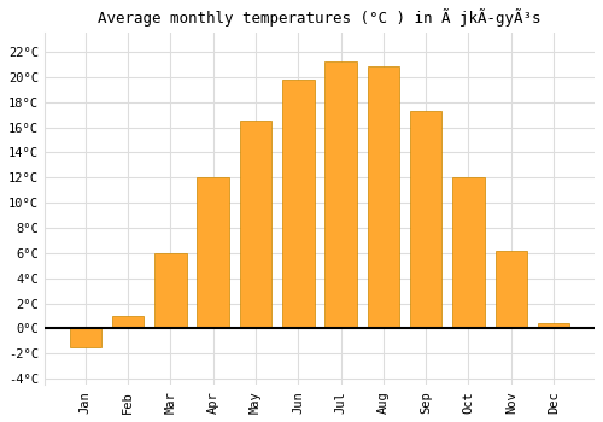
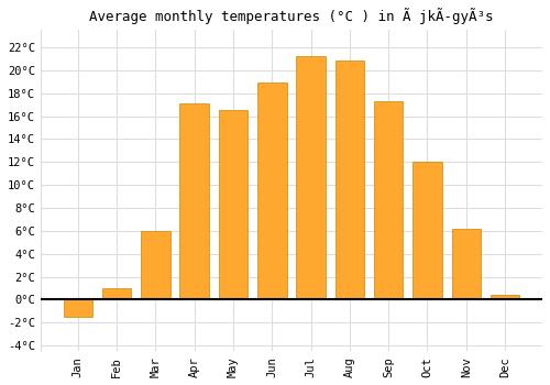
Apr: 12.0°C -> 17.1°C
Jun: 19.8°C -> 18.9°C
